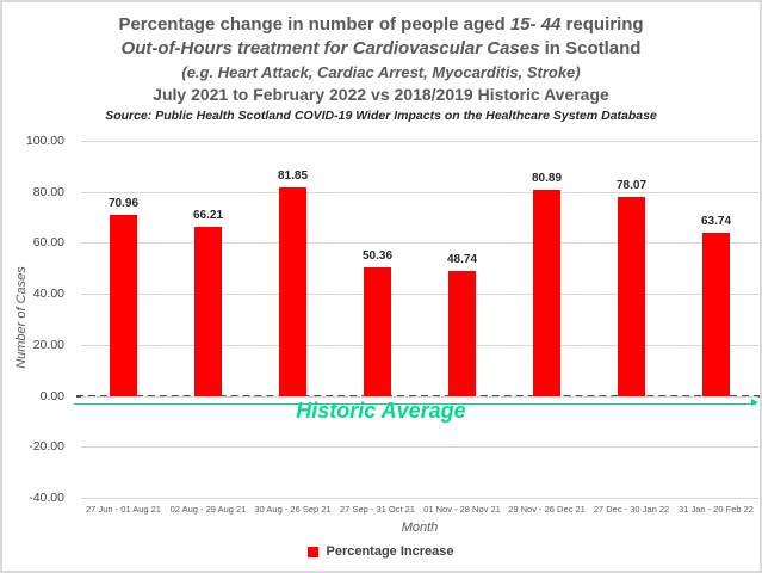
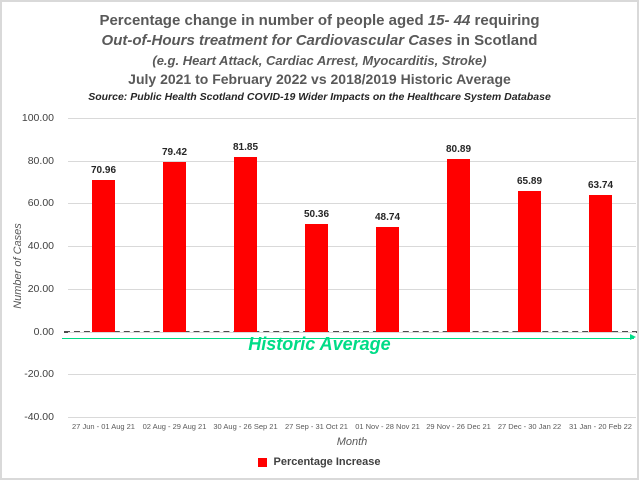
02 Aug - 29 Aug 21: 66.21 -> 79.42
27 Dec - 30 Jan 22: 78.07 -> 65.89
